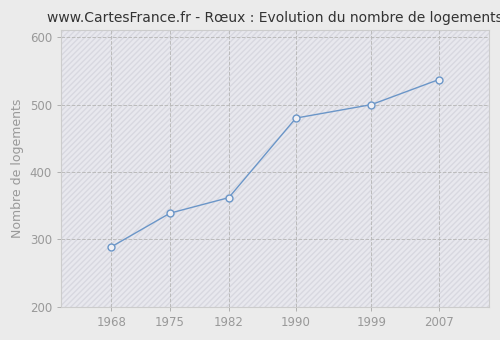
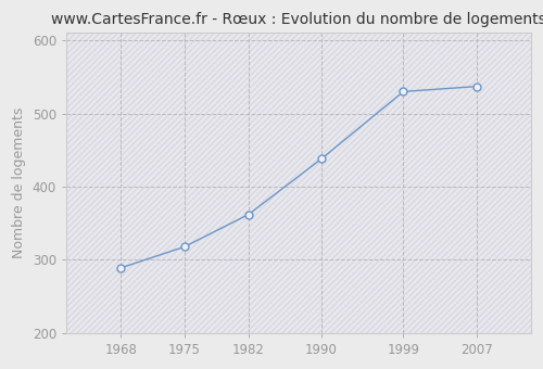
1975: 339 -> 318
1990: 480 -> 438
1999: 500 -> 530
